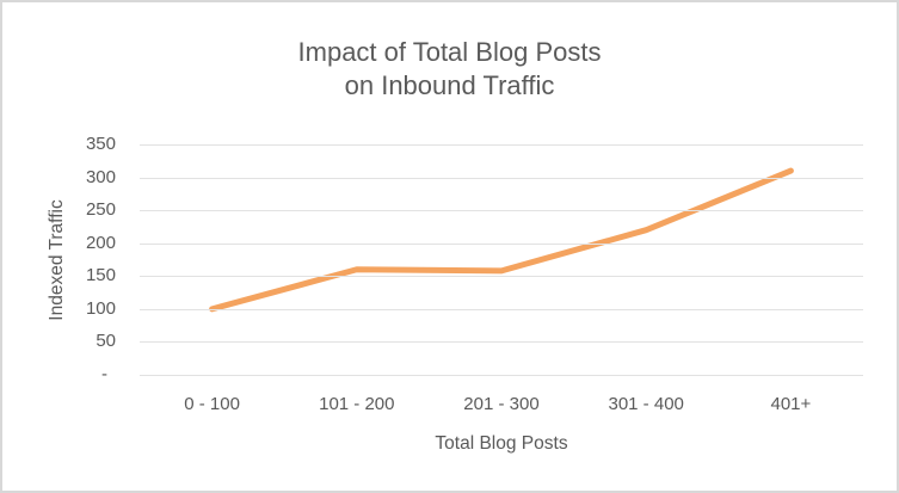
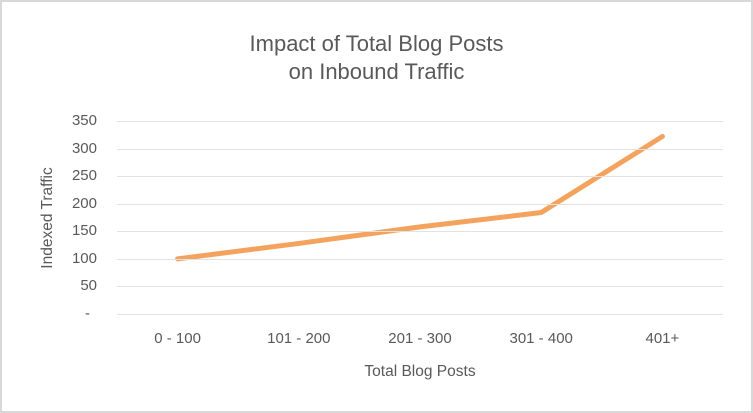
101 - 200: 160 -> 130
301 - 400: 220 -> 180
401+: 310 -> 320
